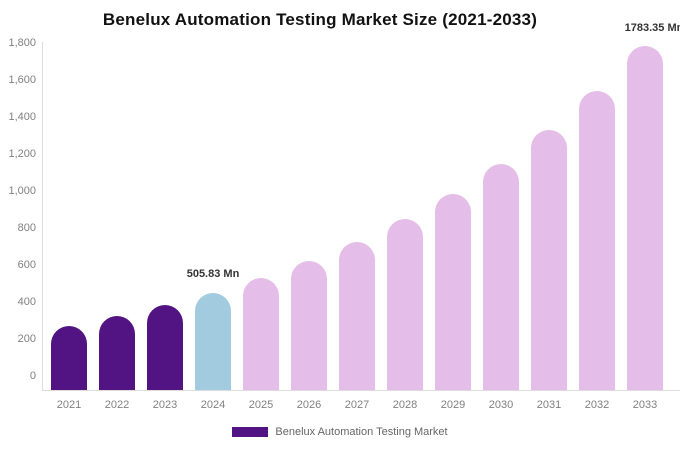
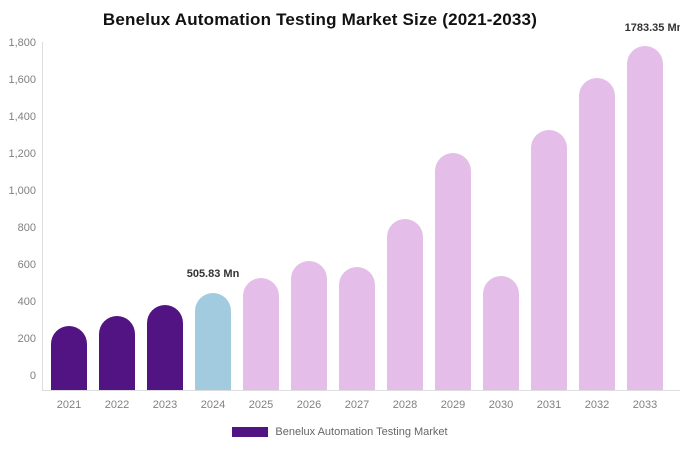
2027: 770 -> 640
2029: 1020 -> 1230
2030: 1170 -> 590
2032: 1550 -> 1620
